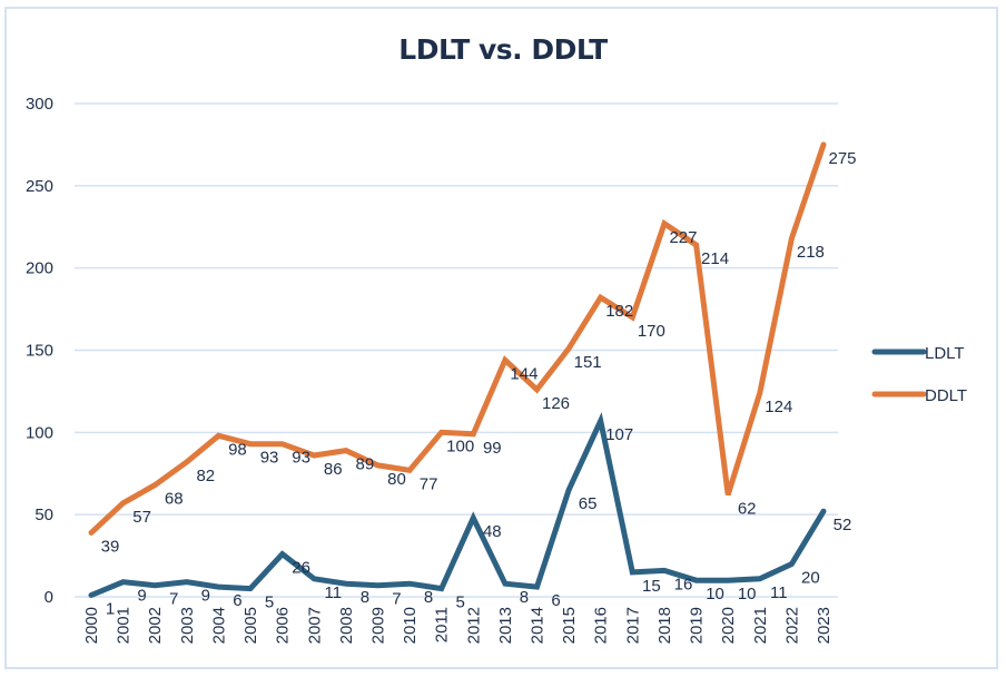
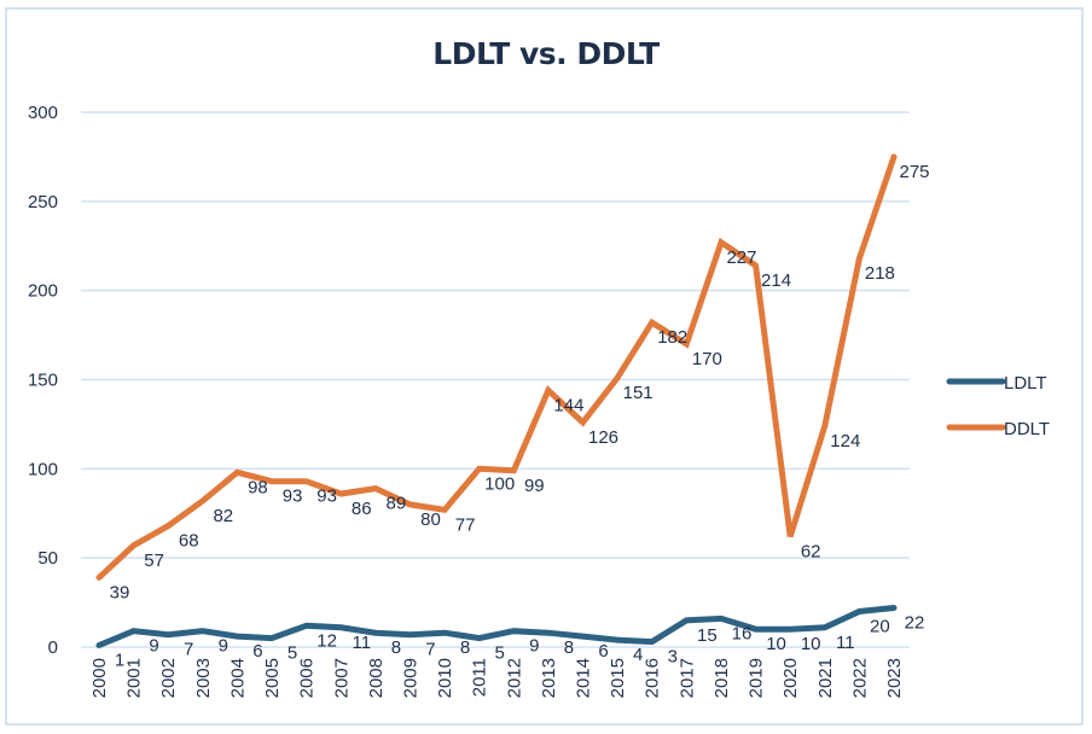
LDLT/2006: 26 -> 12
LDLT/2012: 48 -> 9
LDLT/2015: 65 -> 4
LDLT/2016: 107 -> 3
LDLT/2023: 52 -> 22
